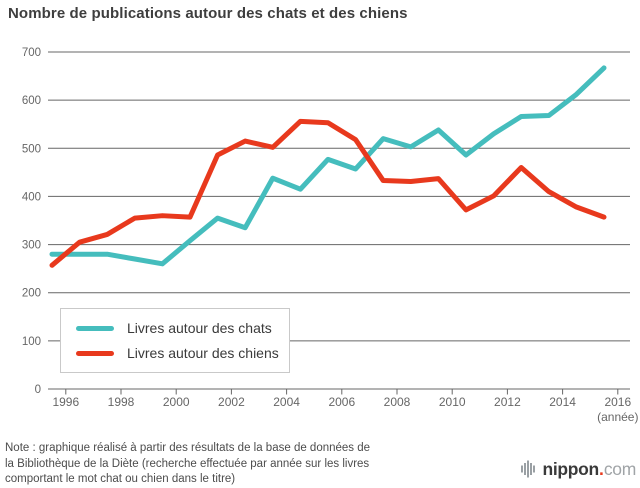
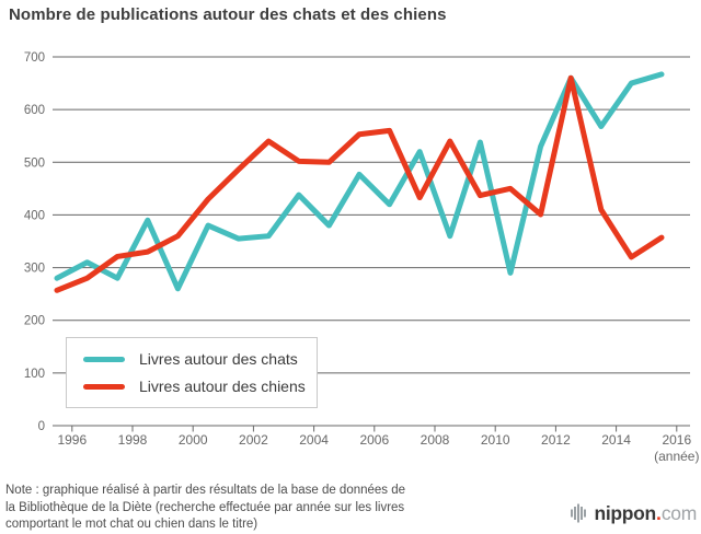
Livres autour des chats/1996: 280 -> 310
Livres autour des chiens/1996: 300 -> 280
Livres autour des chats/1998: 270 -> 390
Livres autour des chiens/1998: 360 -> 330
Livres autour des chats/2000: 310 -> 380
Livres autour des chiens/2000: 360 -> 430
Livres autour des chats/2002: 340 -> 360
Livres autour des chiens/2002: 520 -> 540
Livres autour des chats/2004: 420 -> 380
Livres autour des chiens/2004: 560 -> 500
Livres autour des chats/2006: 460 -> 420
Livres autour des chiens/2006: 520 -> 560
Livres autour des chats/2008: 500 -> 360
Livres autour des chiens/2008: 430 -> 540
Livres autour des chats/2010: 490 -> 290
Livres autour des chiens/2010: 370 -> 450
Livres autour des chats/2012: 570 -> 660
Livres autour des chiens/2012: 460 -> 660
Livres autour des chats/2014: 610 -> 650
Livres autour des chiens/2014: 380 -> 320
